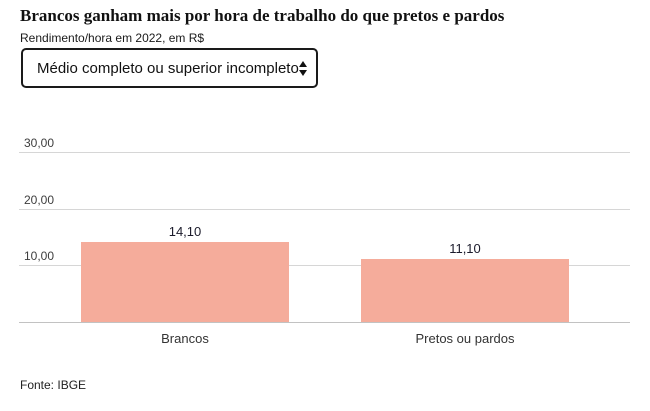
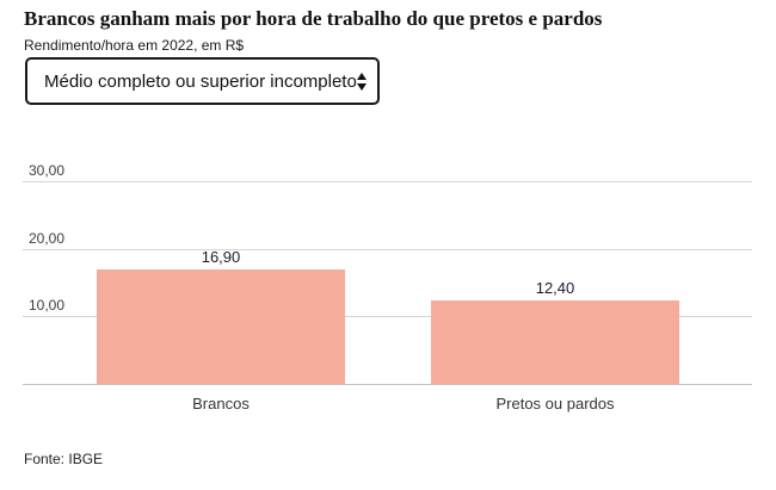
Brancos: 14,10 -> 16,90
Pretos ou pardos: 11,10 -> 12,40
